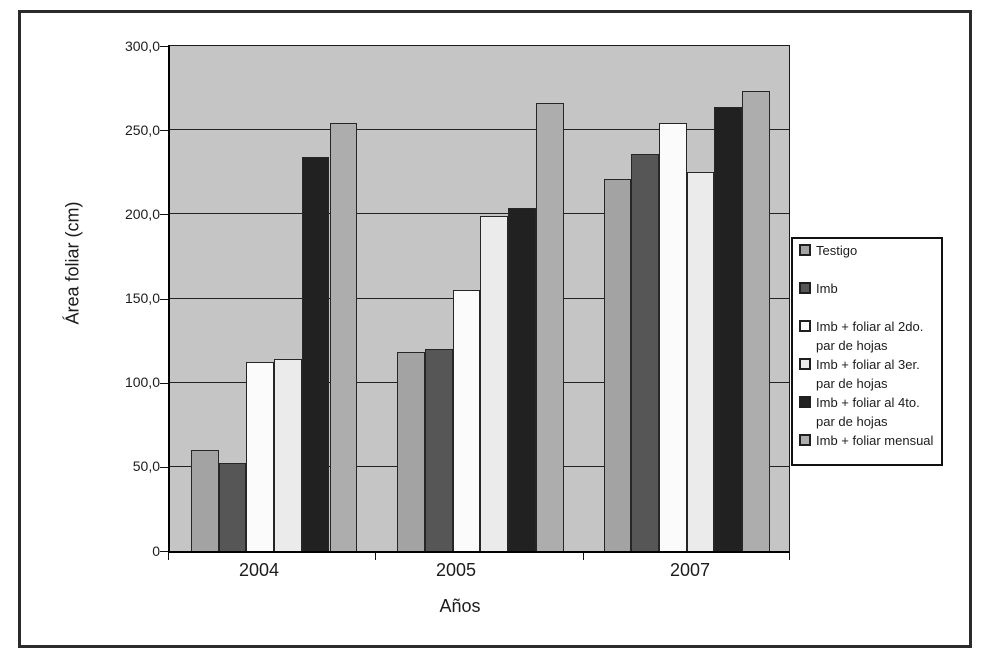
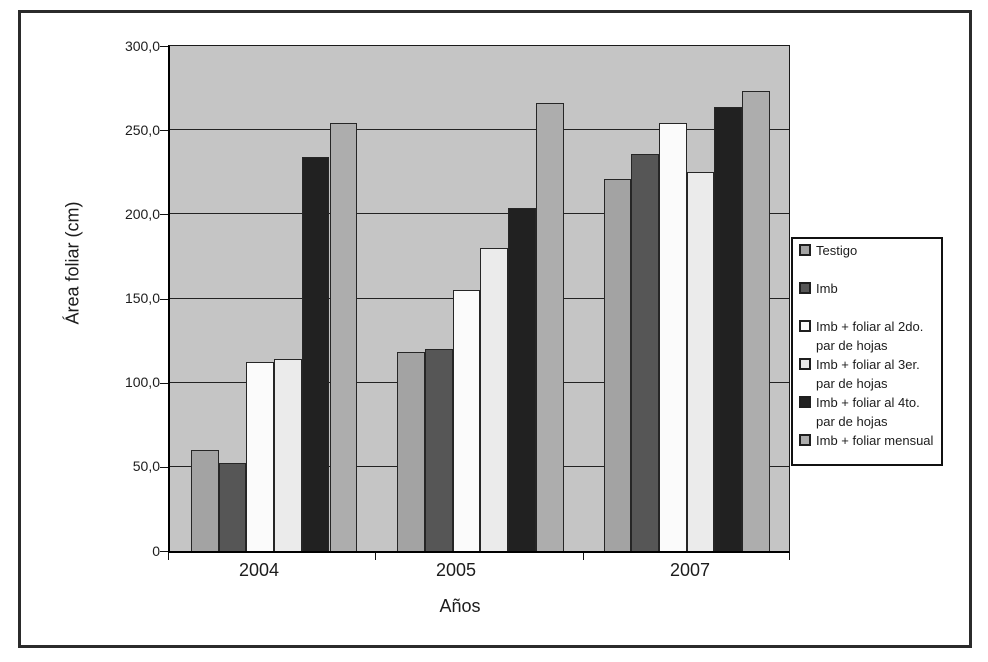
Imb + foliar al 3er. par de hojas/2005: 199 -> 180
